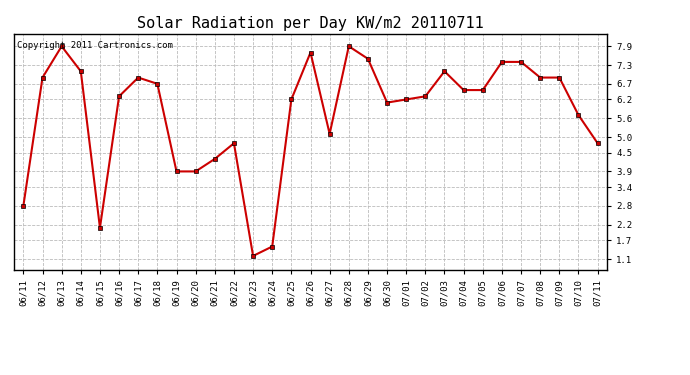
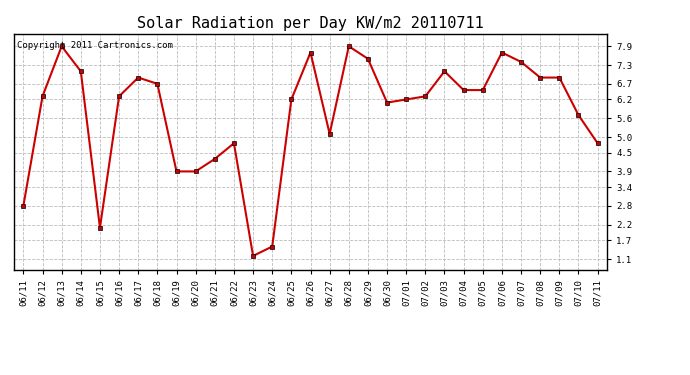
06/12: 6.9 -> 6.3
07/06: 7.4 -> 7.7
